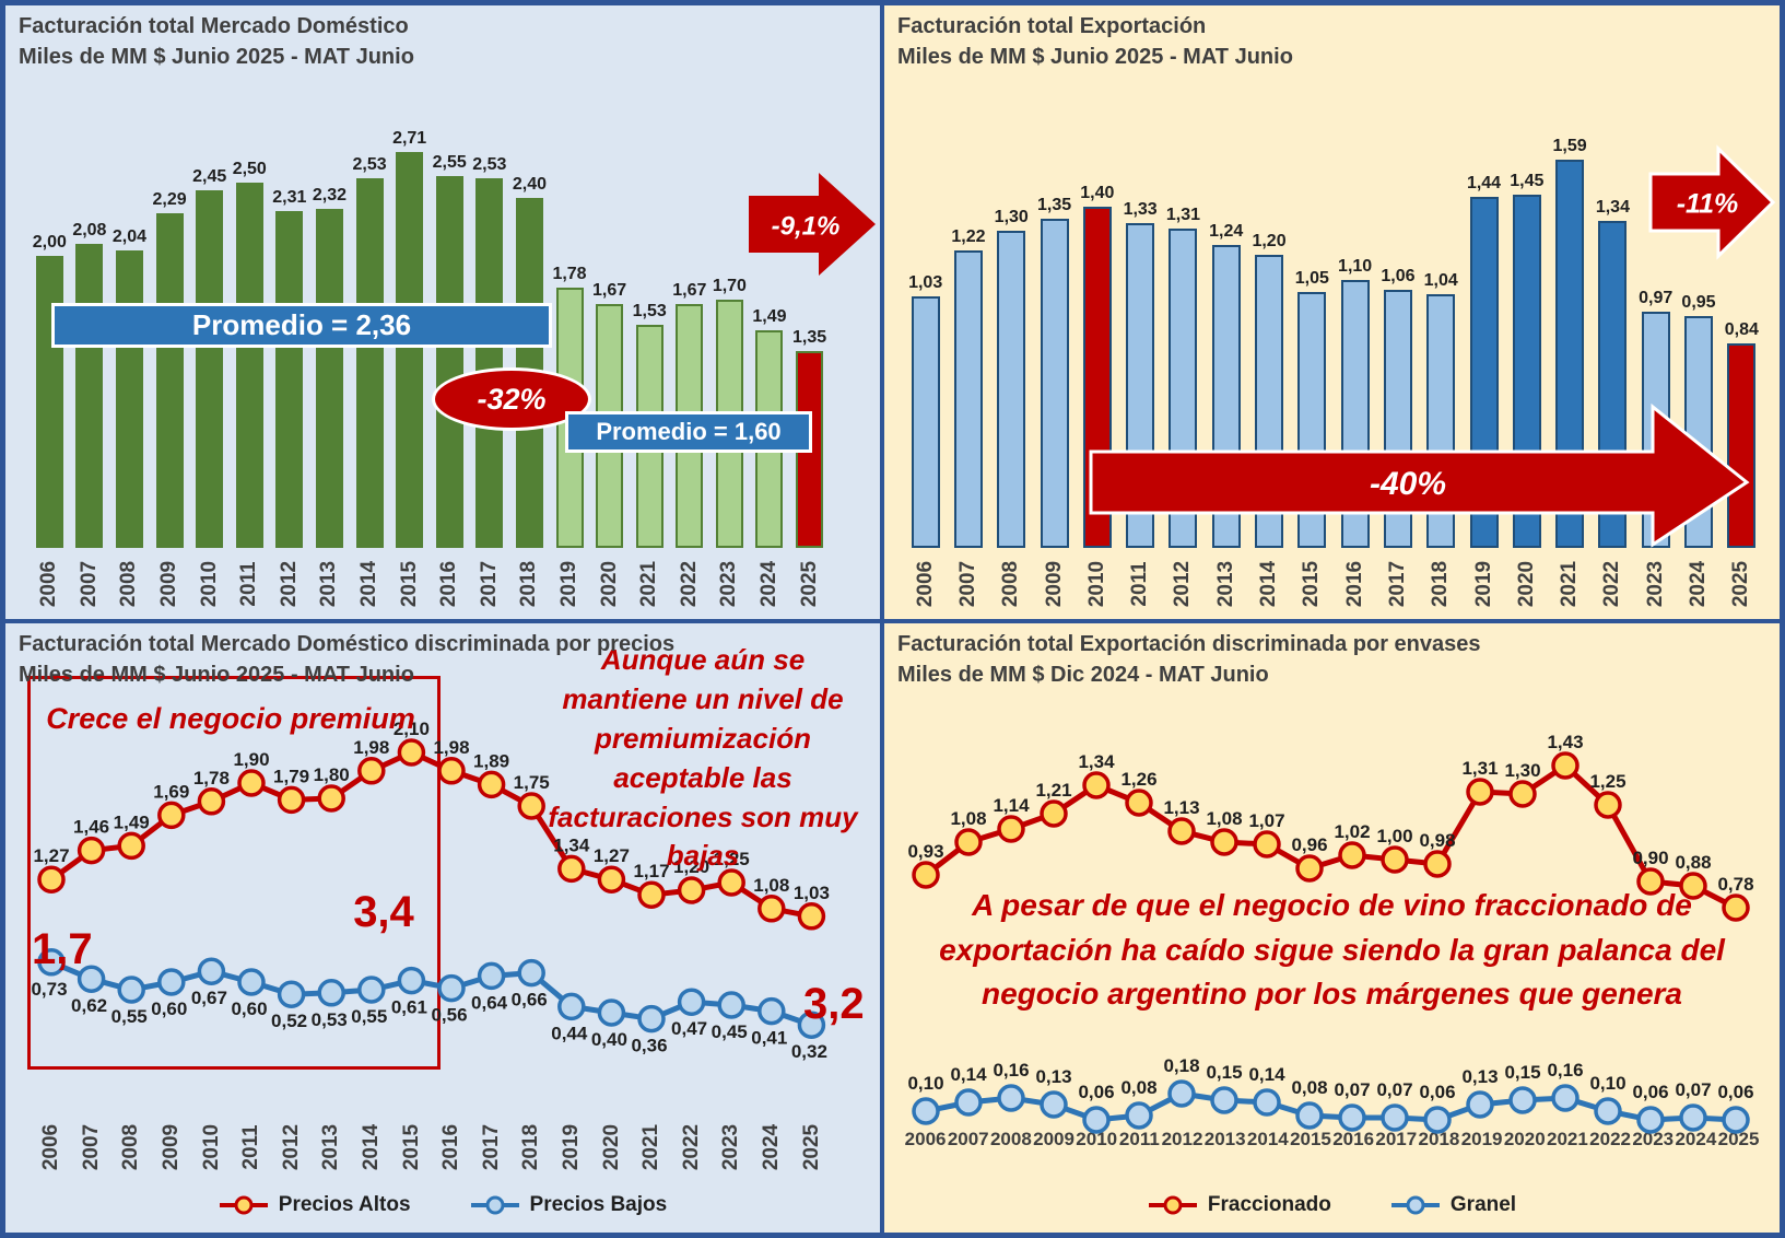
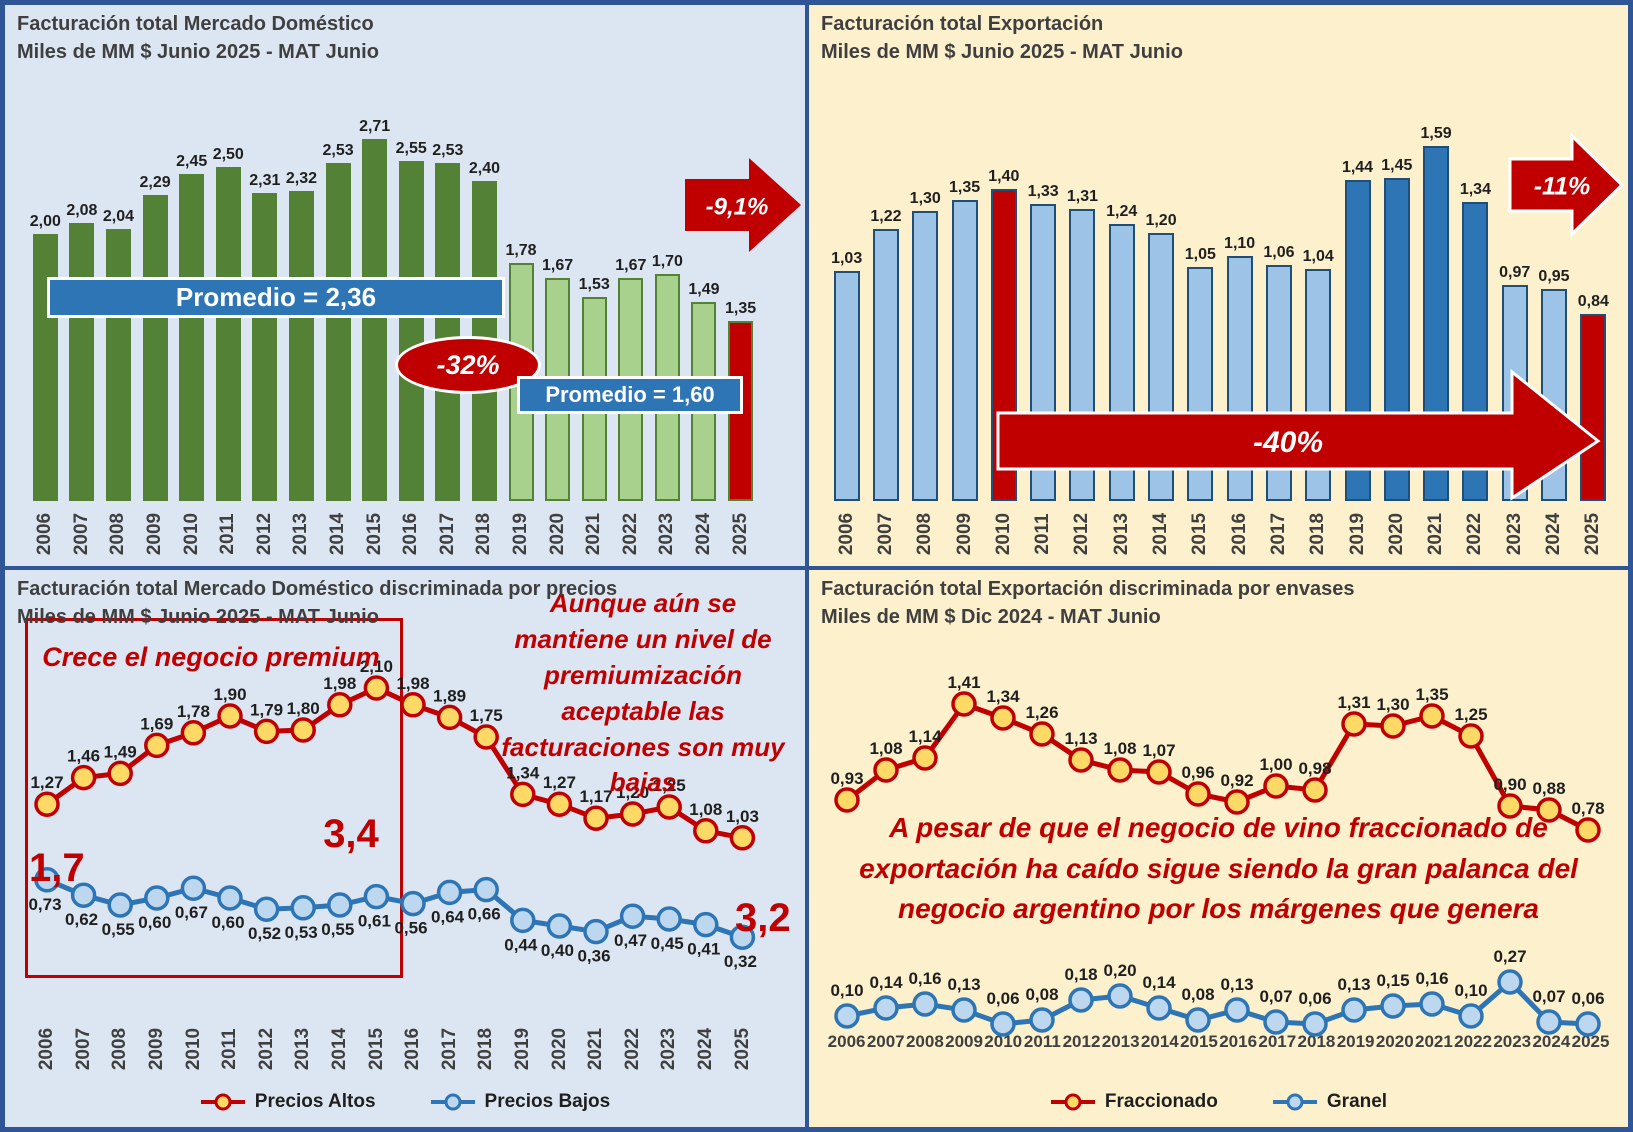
Facturación total Exportación discriminada por envases/Fraccionado/2009: 1,21 -> 1,41
Facturación total Exportación discriminada por envases/Granel/2013: 0,15 -> 0,20
Facturación total Exportación discriminada por envases/Fraccionado/2016: 1,02 -> 0,92
Facturación total Exportación discriminada por envases/Granel/2016: 0,07 -> 0,13
Facturación total Exportación discriminada por envases/Fraccionado/2021: 1,43 -> 1,35
Facturación total Exportación discriminada por envases/Granel/2023: 0,06 -> 0,27
